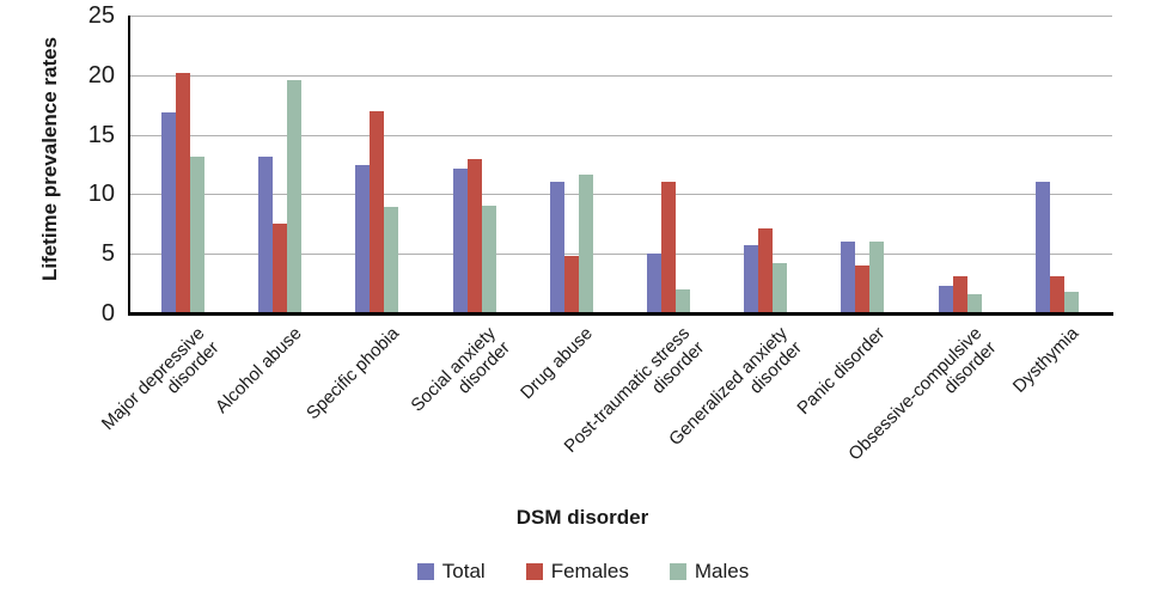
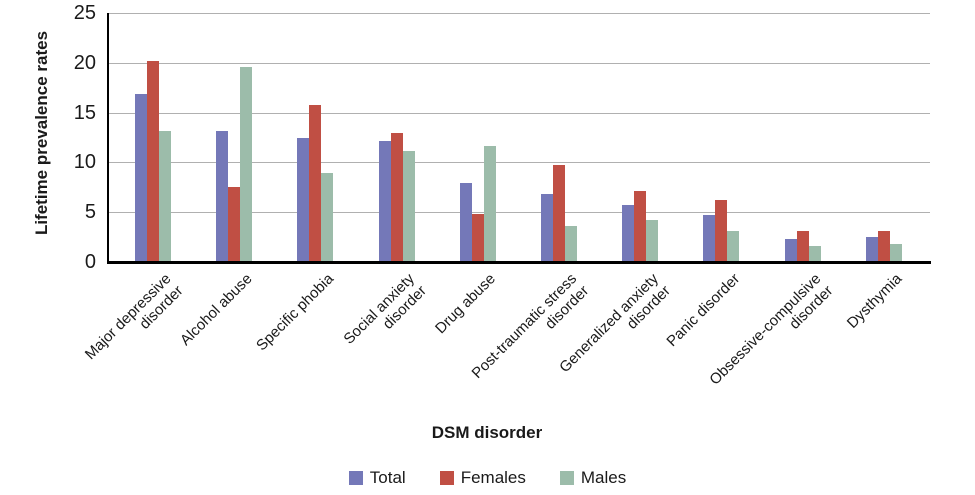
Females/Specific phobia: 17 -> 16
Males/Social anxiety disorder: 9 -> 11
Total/Drug abuse: 11 -> 8
Total/Post-traumatic stress disorder: 5 -> 7
Females/Post-traumatic stress disorder: 11 -> 10
Males/Post-traumatic stress disorder: 2 -> 4
Total/Panic disorder: 6 -> 5
Females/Panic disorder: 4 -> 6
Males/Panic disorder: 6 -> 3
Total/Dysthymia: 11 -> 2
